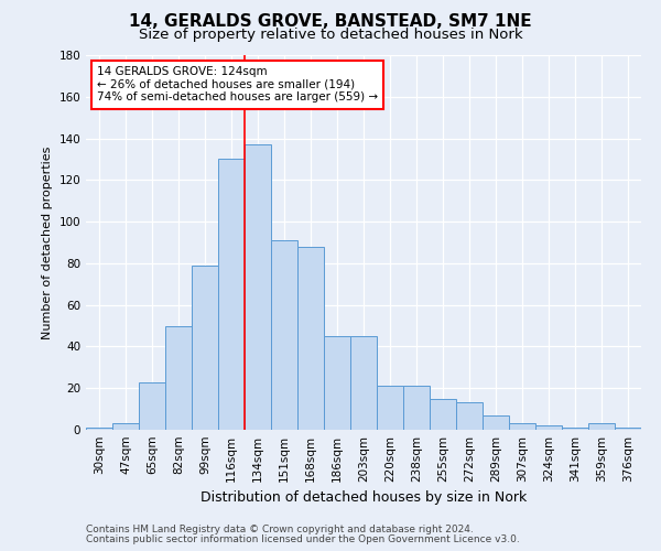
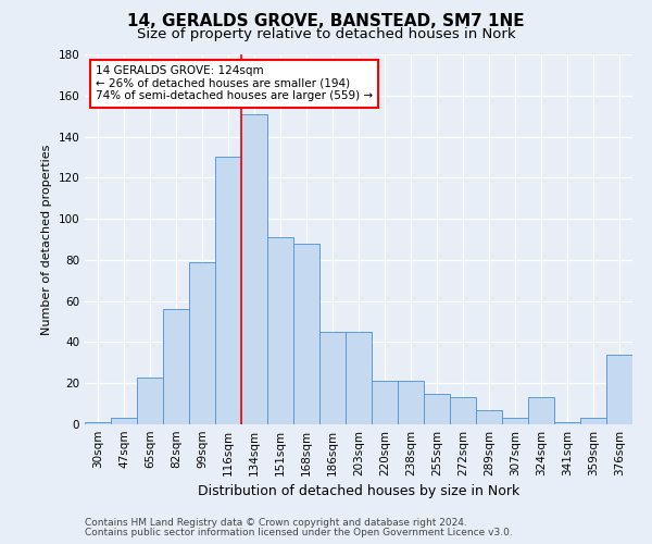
82sqm: 50 -> 56
134sqm: 137 -> 151
324sqm: 2 -> 13
376sqm: 1 -> 34
